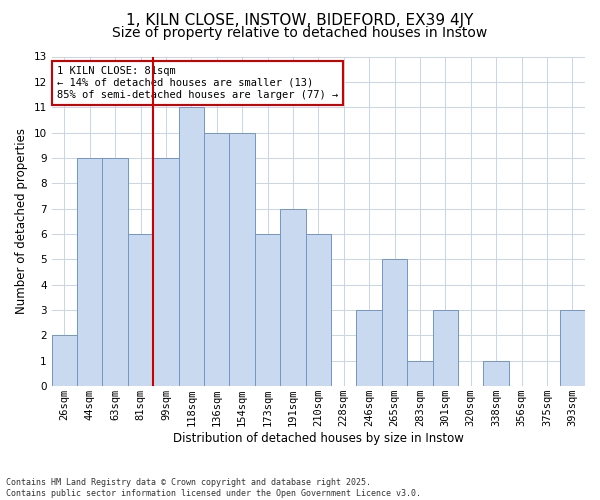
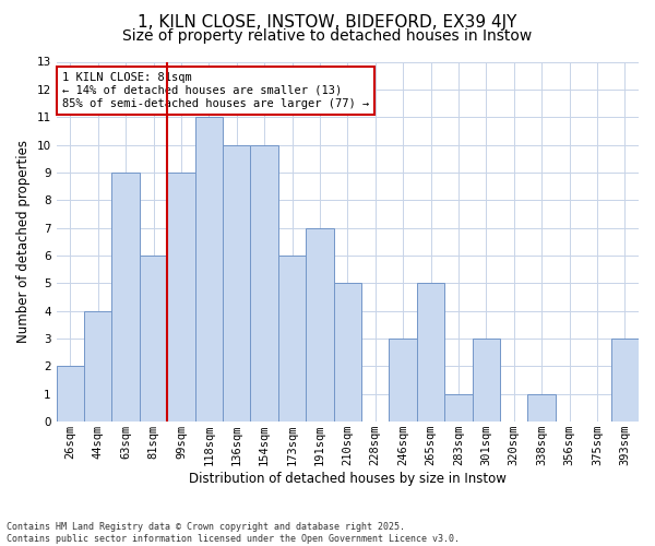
44sqm: 9 -> 4
210sqm: 6 -> 5
